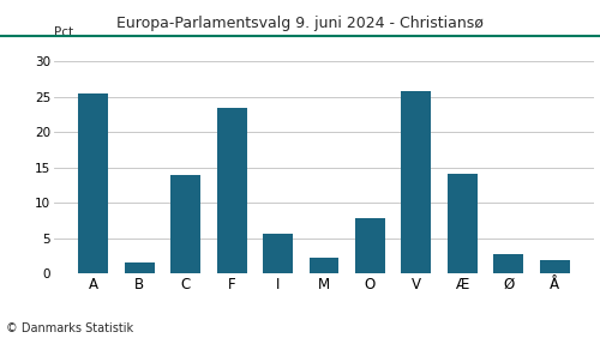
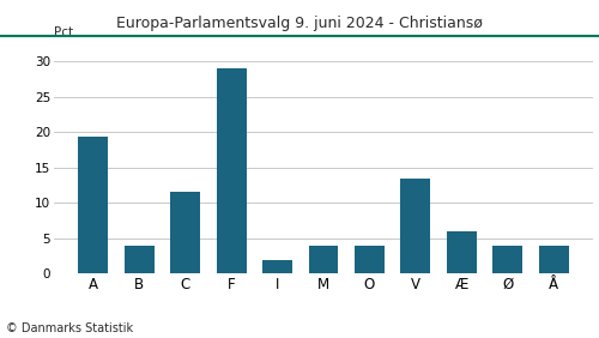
A: 25.4 -> 19.4
B: 1.6 -> 3.9
C: 14.0 -> 11.6
F: 23.4 -> 29.0
I: 5.6 -> 2.0
M: 2.2 -> 3.9
O: 7.8 -> 3.9
V: 25.8 -> 13.5
Æ: 14.2 -> 6.0
Ø: 2.8 -> 3.9
Å: 2.0 -> 3.9
